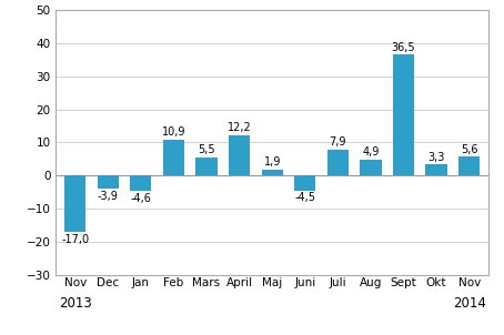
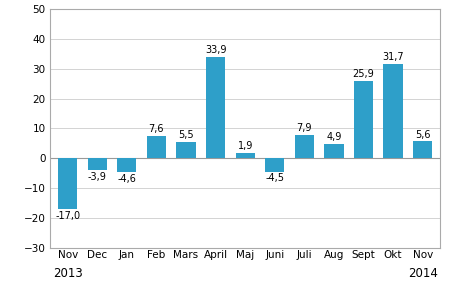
Feb: 10,9 -> 7,6
April: 12,2 -> 33,9
Sept: 36,5 -> 25,9
Okt: 3,3 -> 31,7
